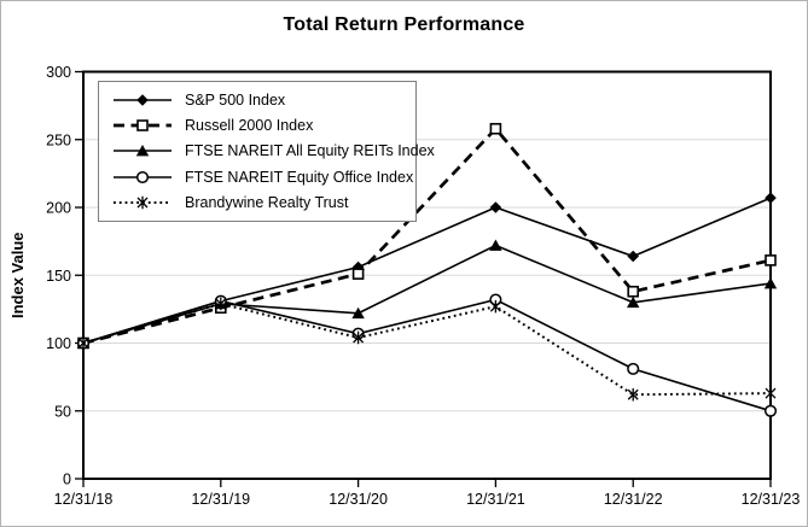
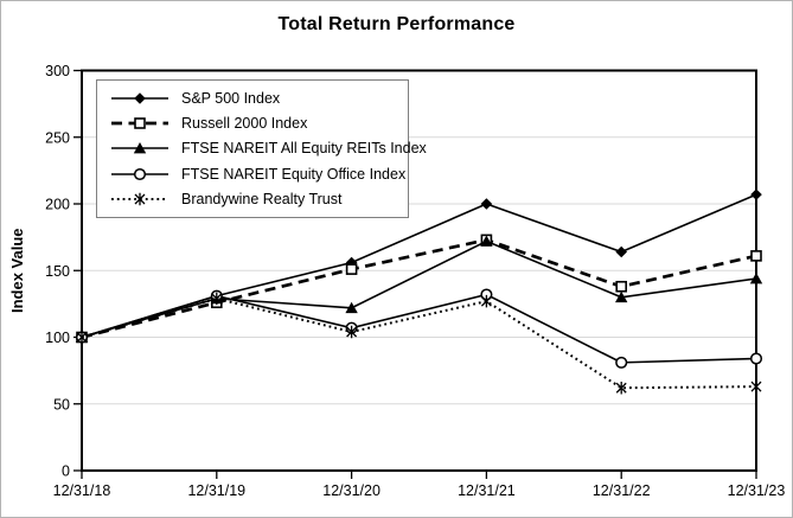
Russell 2000 Index/12/31/21: 258 -> 173
FTSE NAREIT Equity Office Index/12/31/23: 50 -> 84
